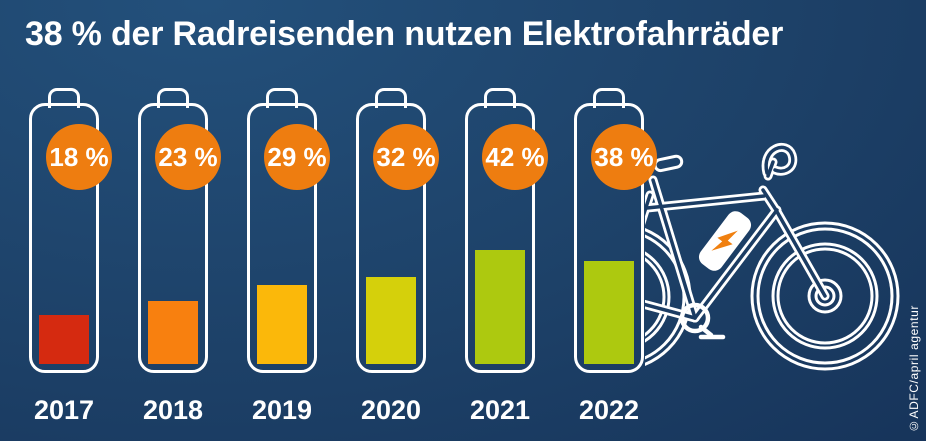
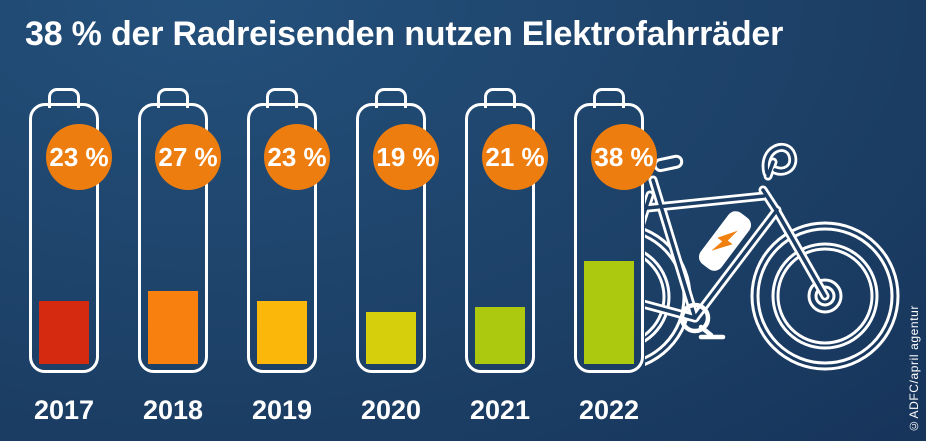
2017: 18 -> 23
2018: 23 -> 27
2019: 29 -> 23
2020: 32 -> 19
2021: 42 -> 21
